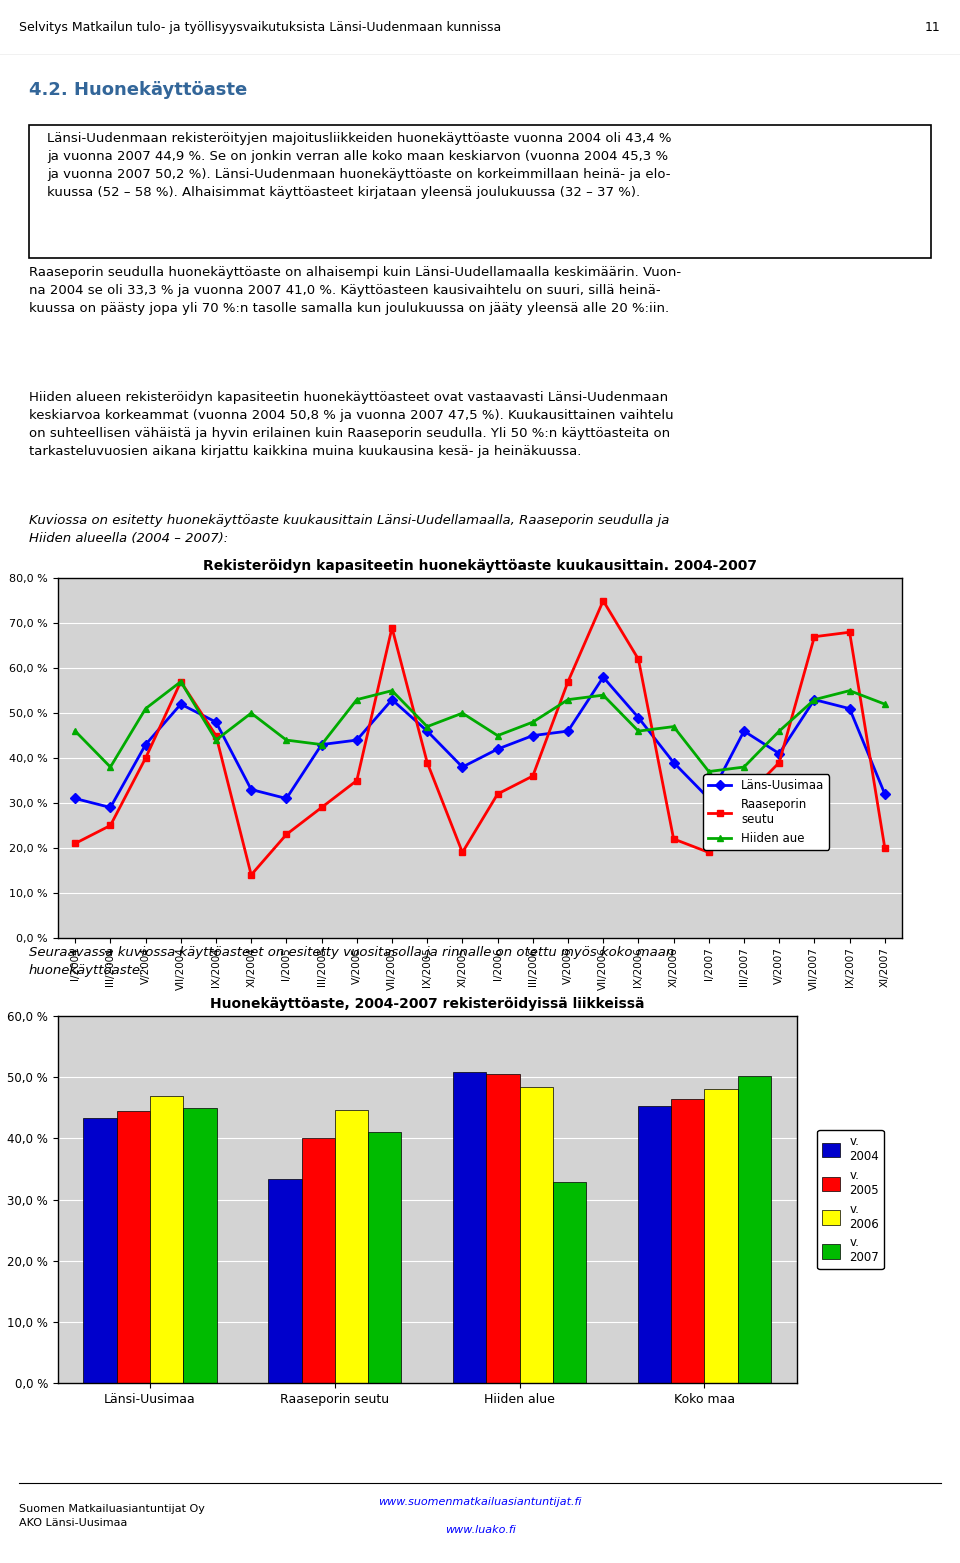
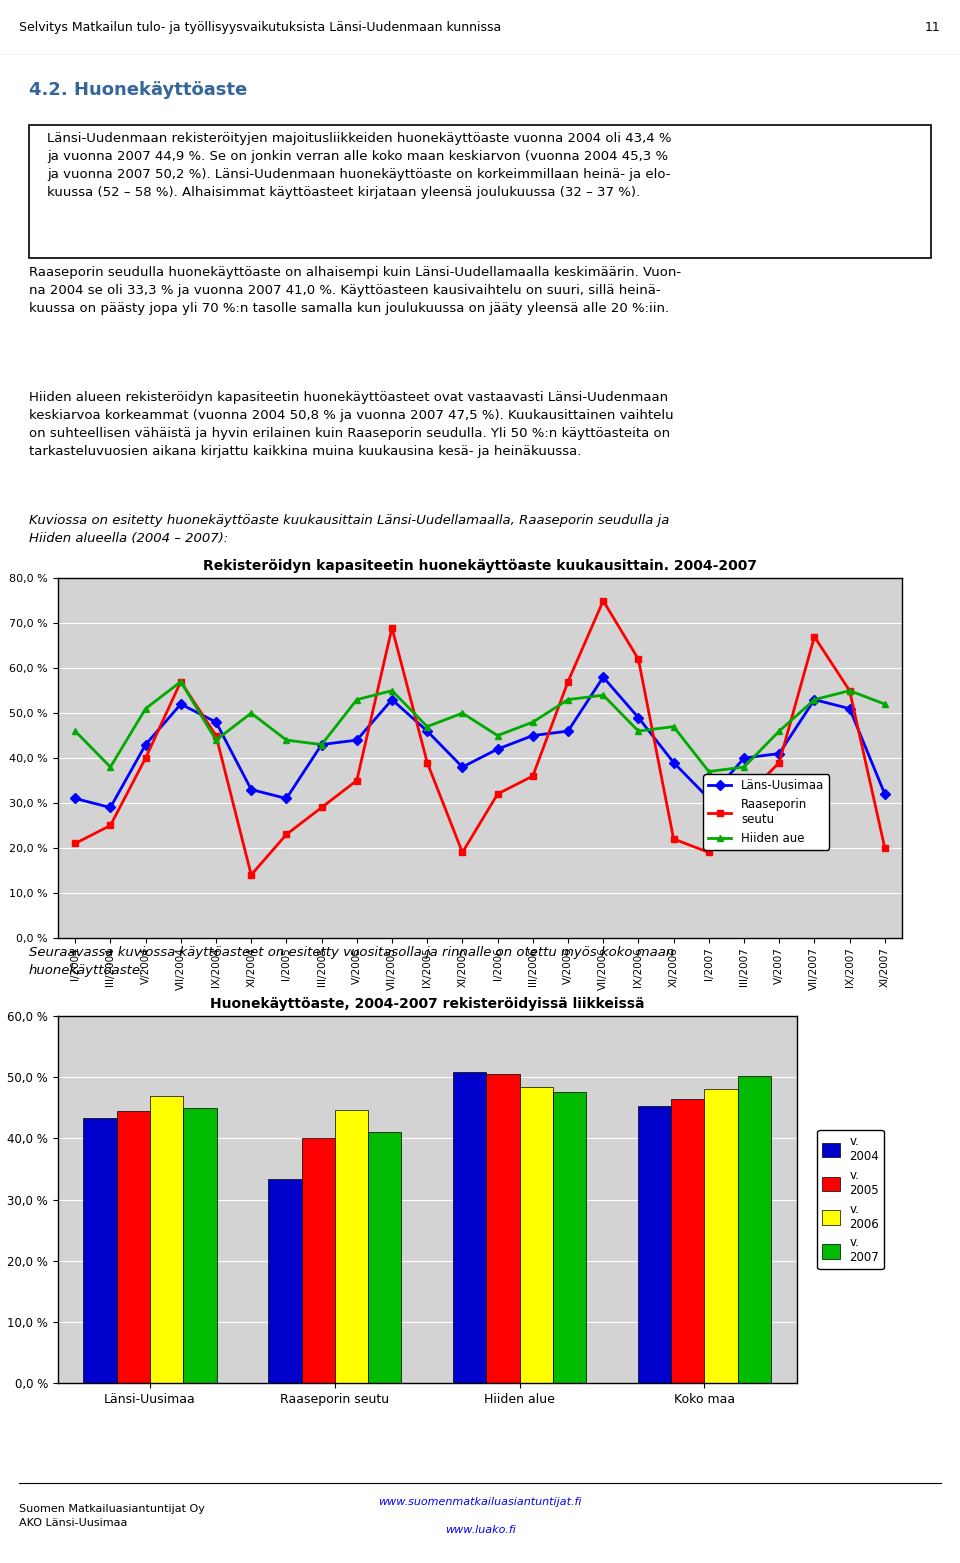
Läns-Uusimaa/III/2007: 46 % -> 40 %
Raaseporin seutu/IX/2007: 68 % -> 55 %
Huonekäyttöaste, 2004-2007 rekisteröidyissä liikkeissä/v. 2007/Hiiden alue: 32,8 % -> 47,5 %
